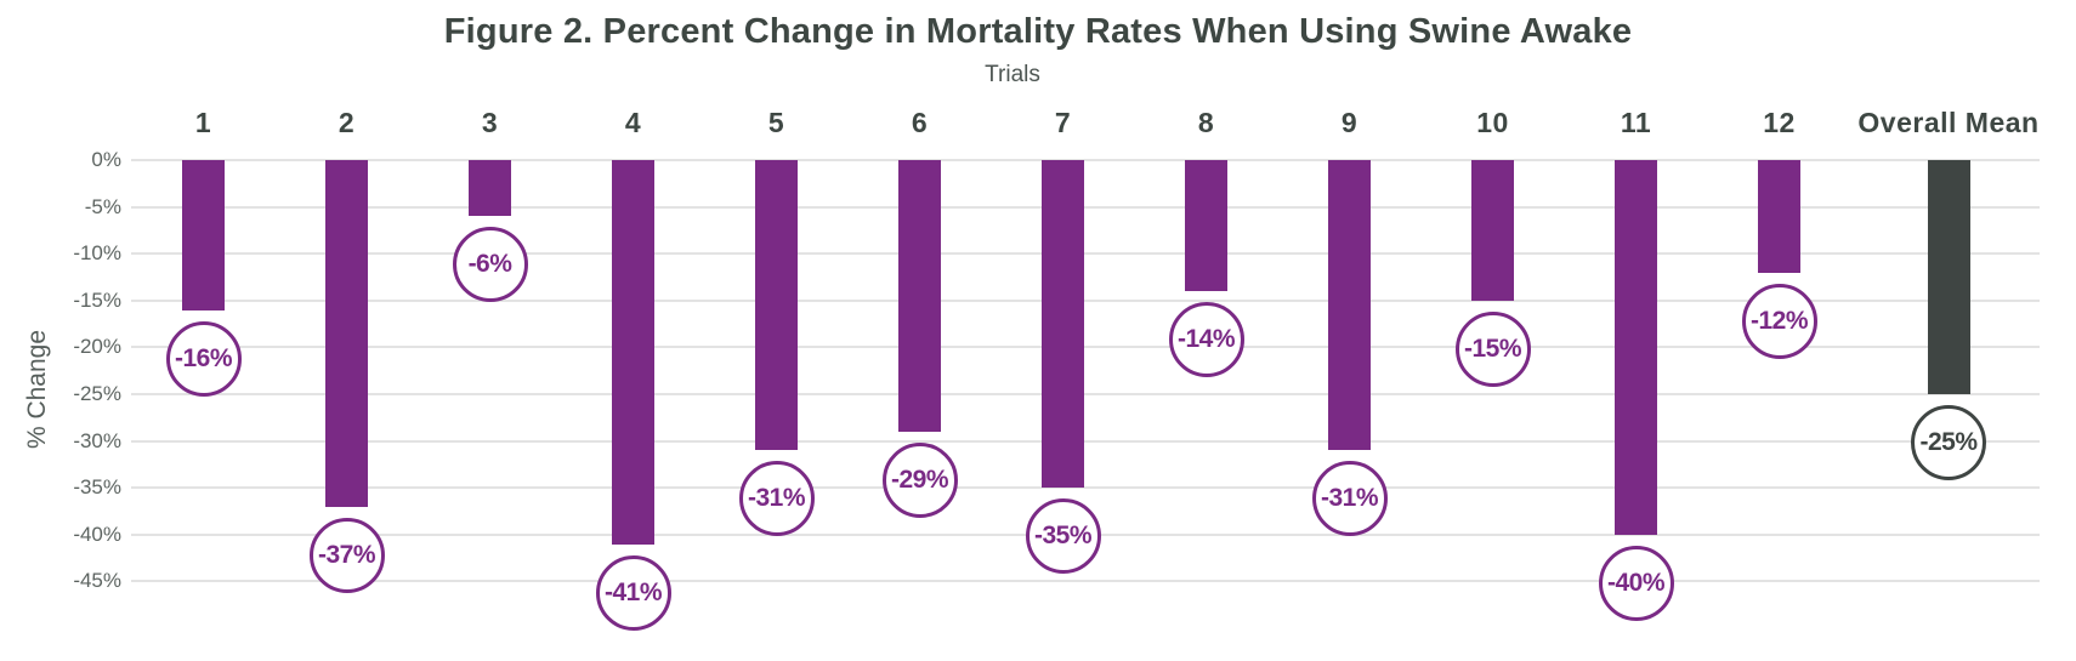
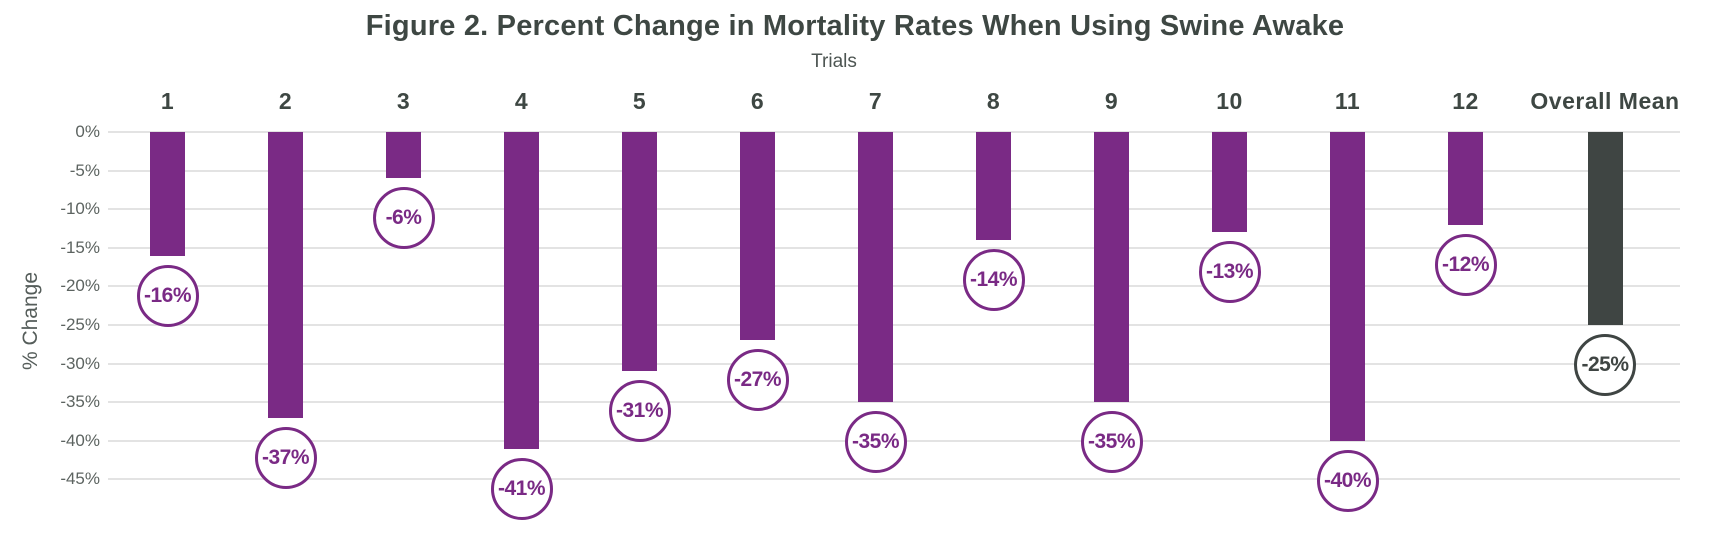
6: -29% -> -27%
9: -31% -> -35%
10: -15% -> -13%
